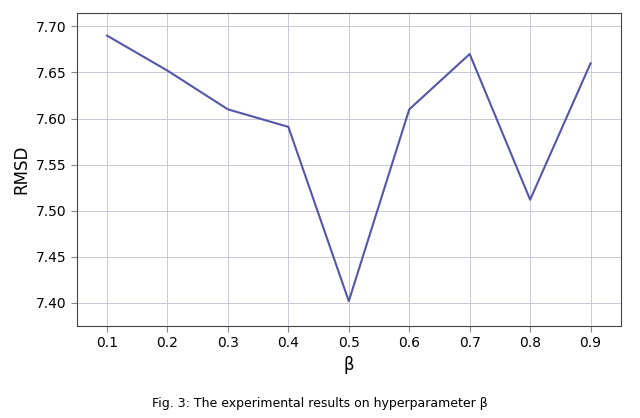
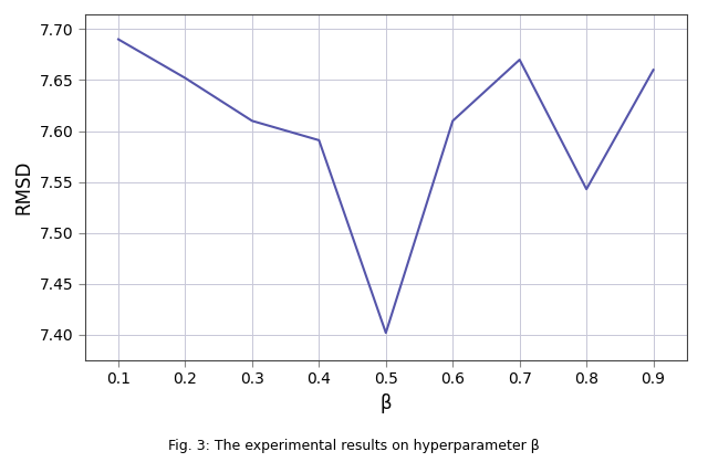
0.8: 7.512 -> 7.543
